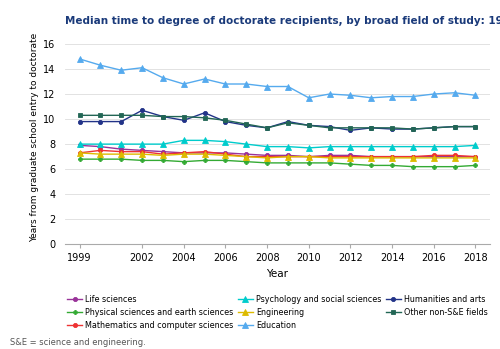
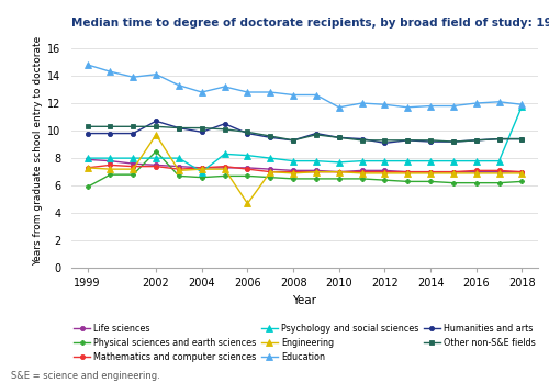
Physical sciences and earth sciences/1999: 6.8 -> 5.9
Physical sciences and earth sciences/2002: 6.7 -> 8.5
Engineering/2002: 7.2 -> 9.7
Psychology and social sciences/2004: 8.3 -> 7.0
Engineering/2006: 7.1 -> 4.7
Psychology and social sciences/2018: 7.9 -> 11.8
